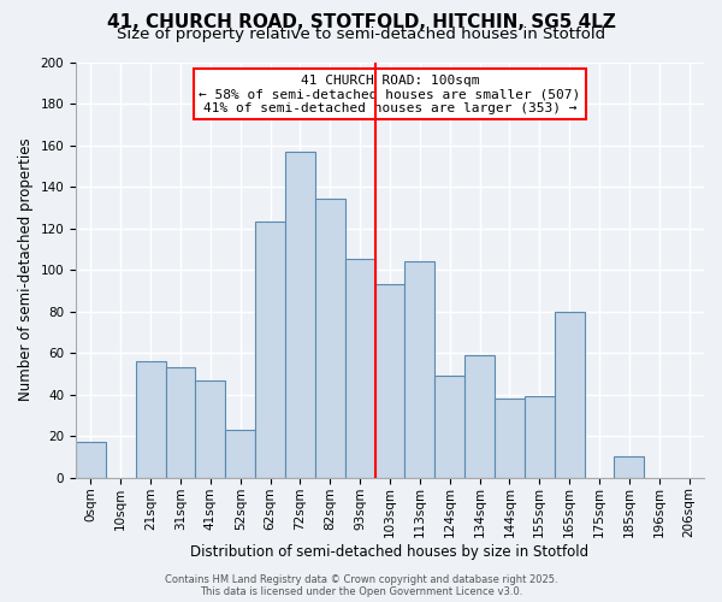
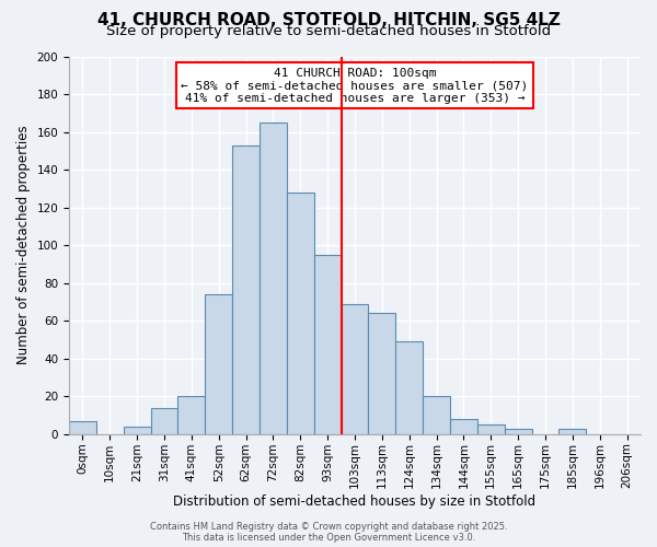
0sqm: 17 -> 7
21sqm: 56 -> 4
31sqm: 53 -> 14
41sqm: 47 -> 20
52sqm: 23 -> 74
62sqm: 123 -> 153
72sqm: 157 -> 165
82sqm: 134 -> 128
93sqm: 105 -> 95
103sqm: 93 -> 69
113sqm: 104 -> 64
134sqm: 59 -> 20
144sqm: 38 -> 8
155sqm: 39 -> 5
165sqm: 80 -> 3
185sqm: 10 -> 3
